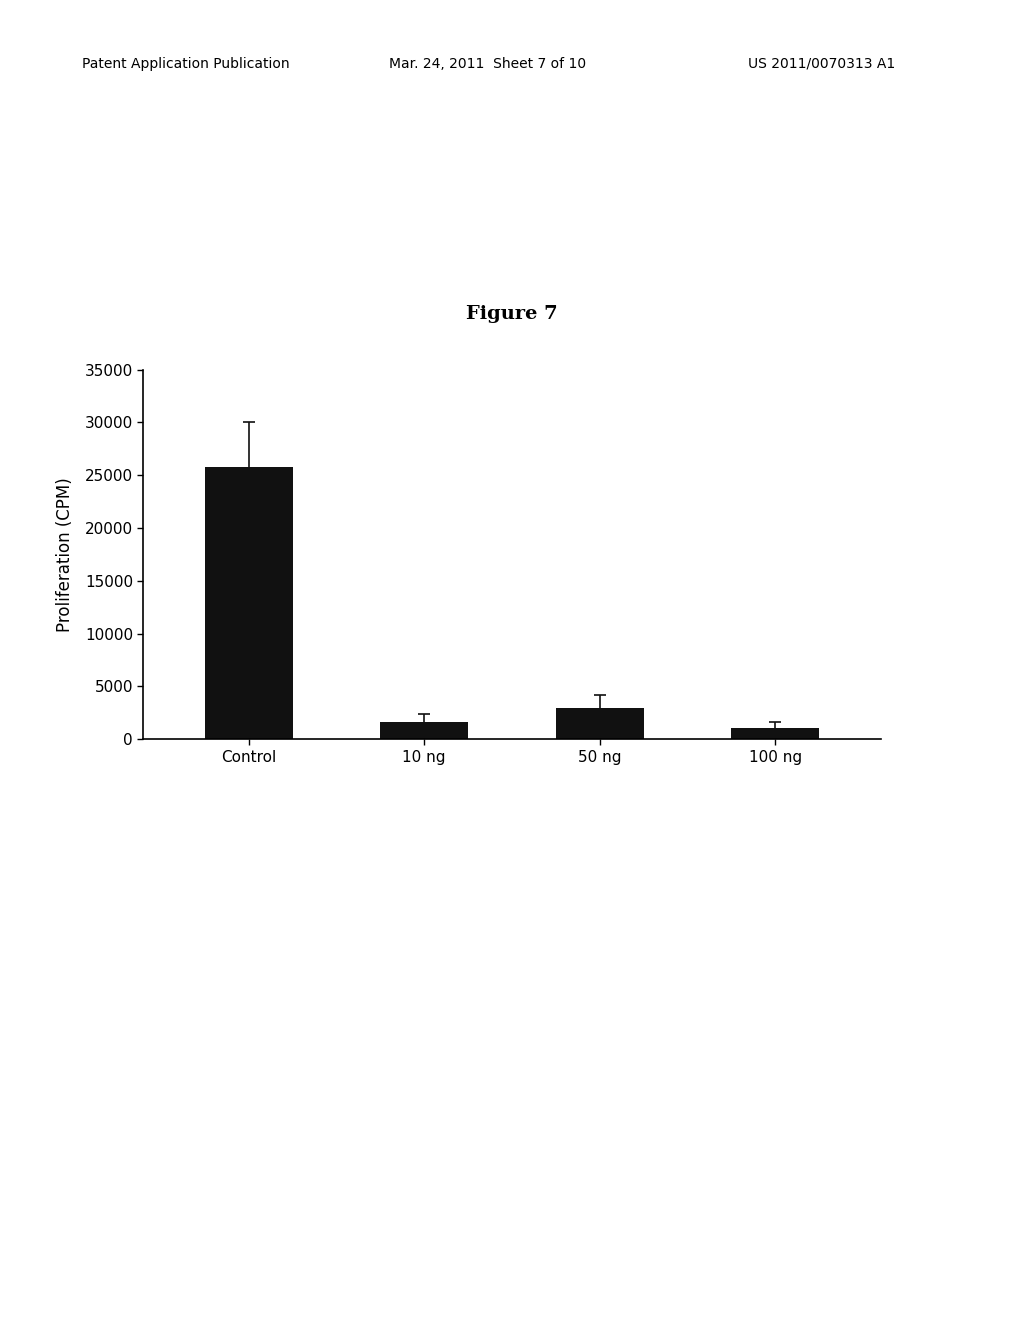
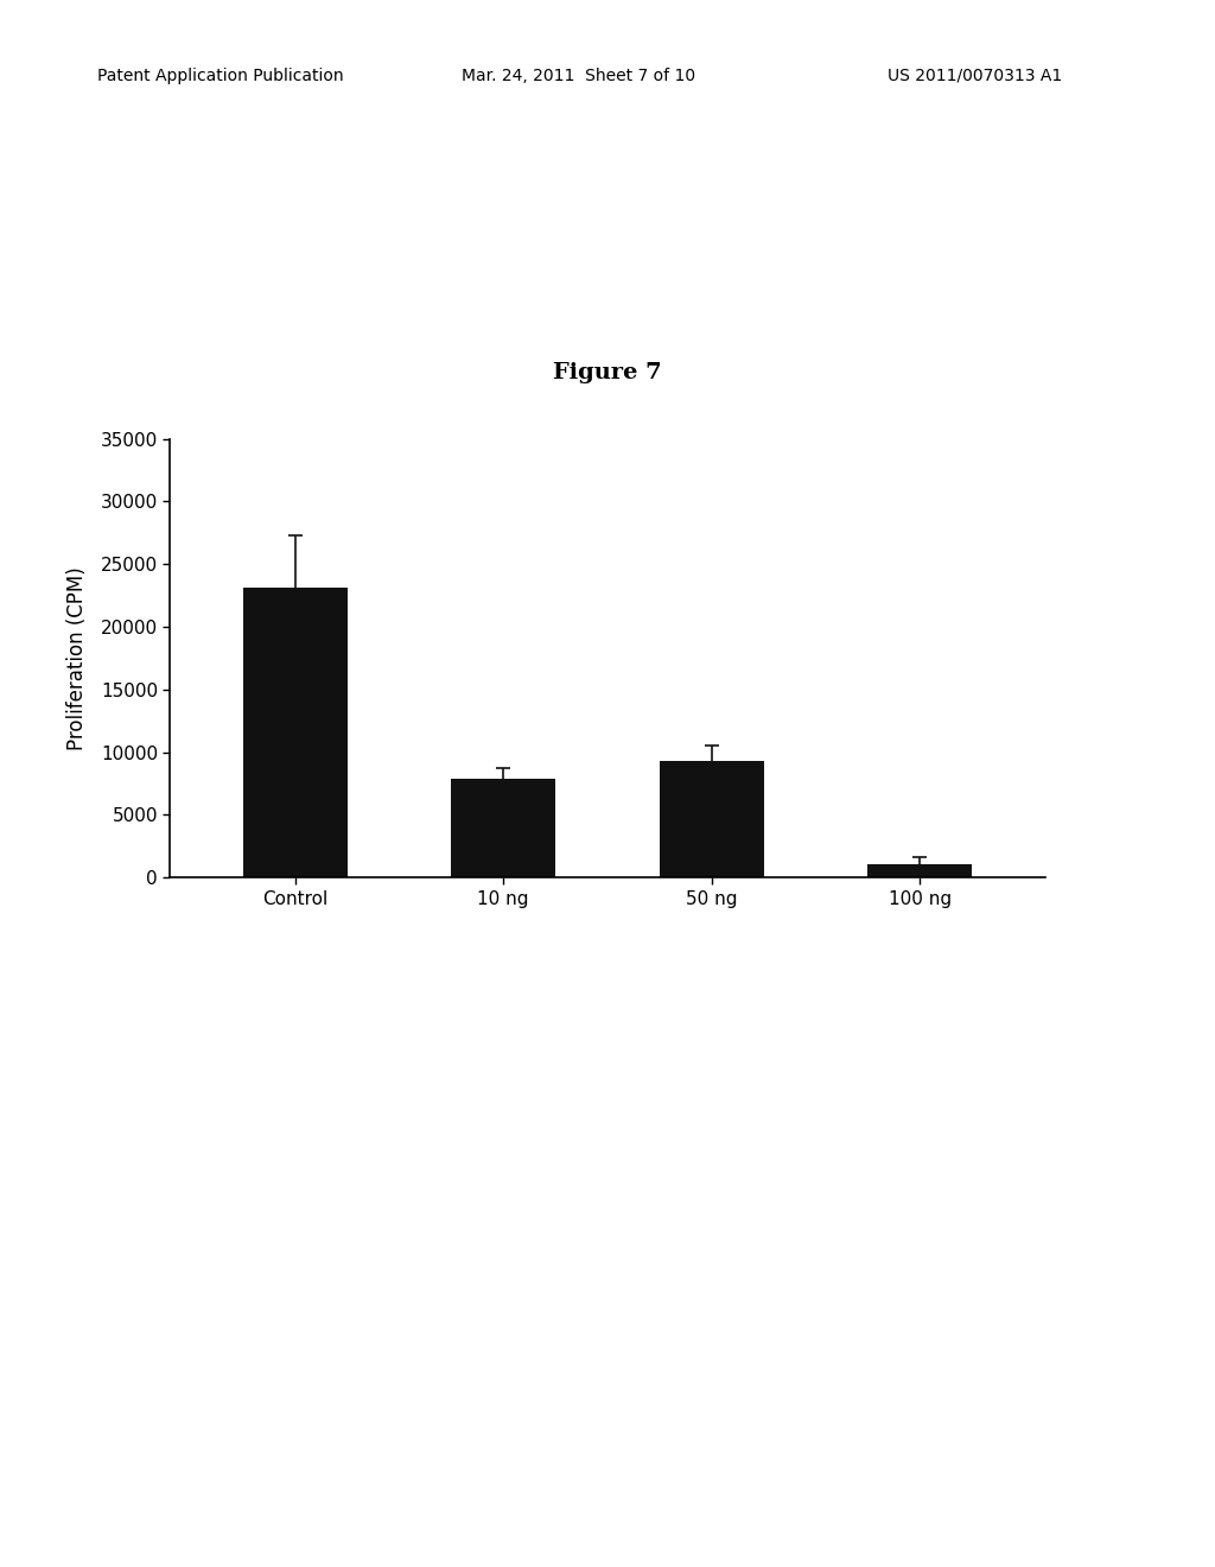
Control: 25800 -> 23100
10 ng: 1600 -> 7900
50 ng: 3000 -> 9300
